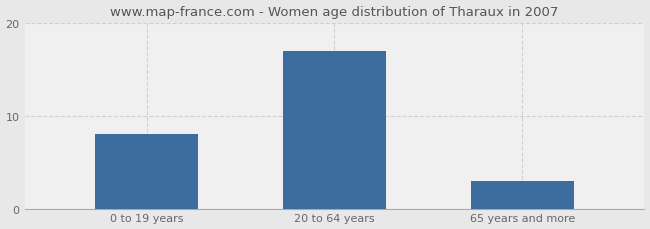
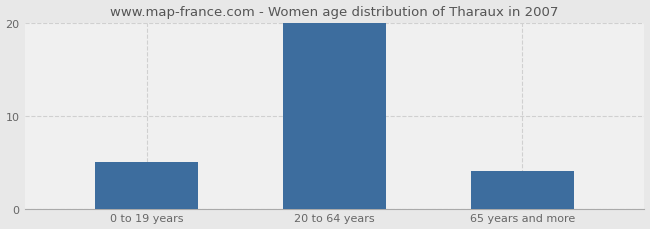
0 to 19 years: 8 -> 5
20 to 64 years: 17 -> 20
65 years and more: 3 -> 4
